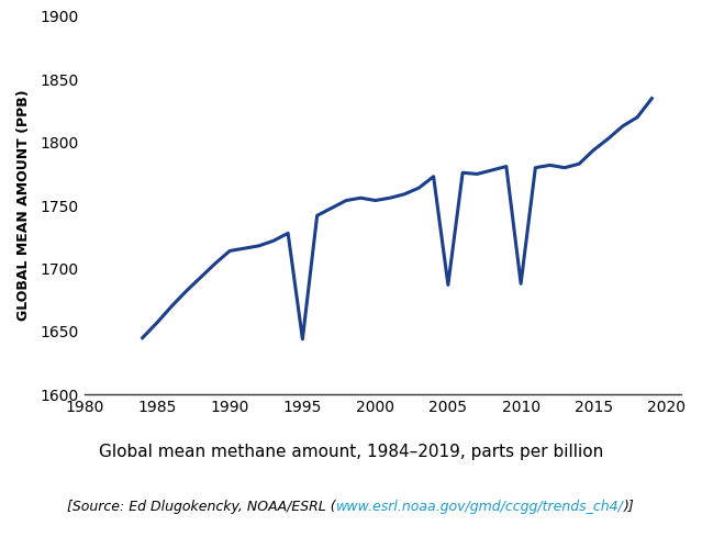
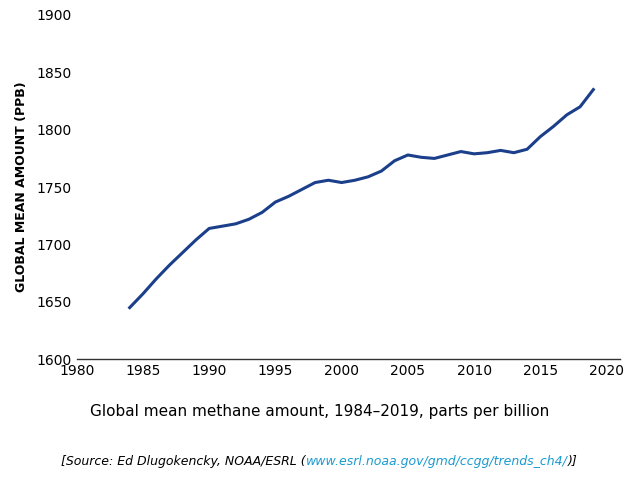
1995: 1644 -> 1737
2005: 1687 -> 1778
2010: 1688 -> 1779
